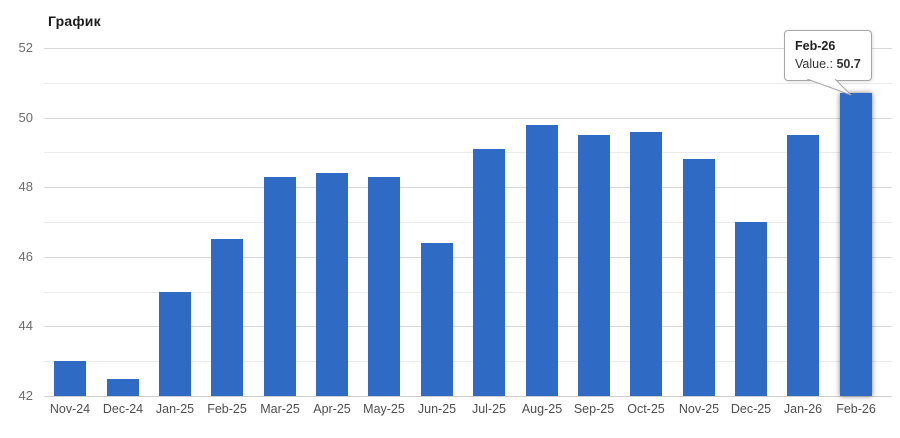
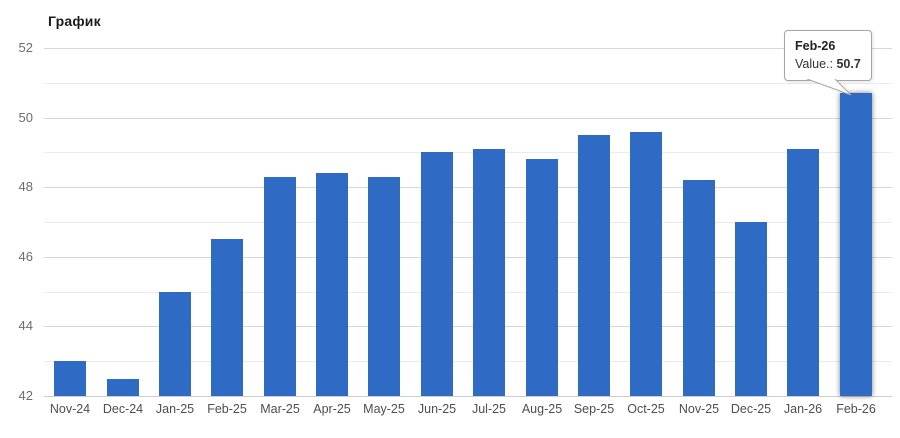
Jun-25: 46.4 -> 49.0
Aug-25: 49.8 -> 48.8
Nov-25: 48.8 -> 48.2
Jan-26: 49.5 -> 49.1
